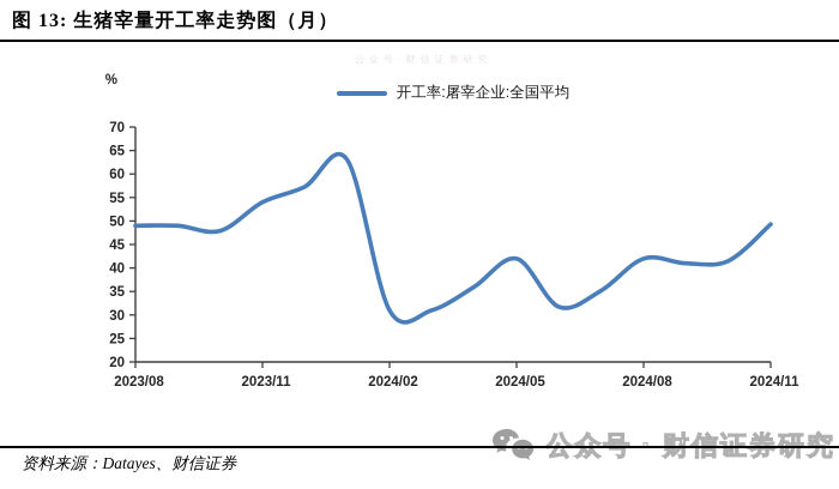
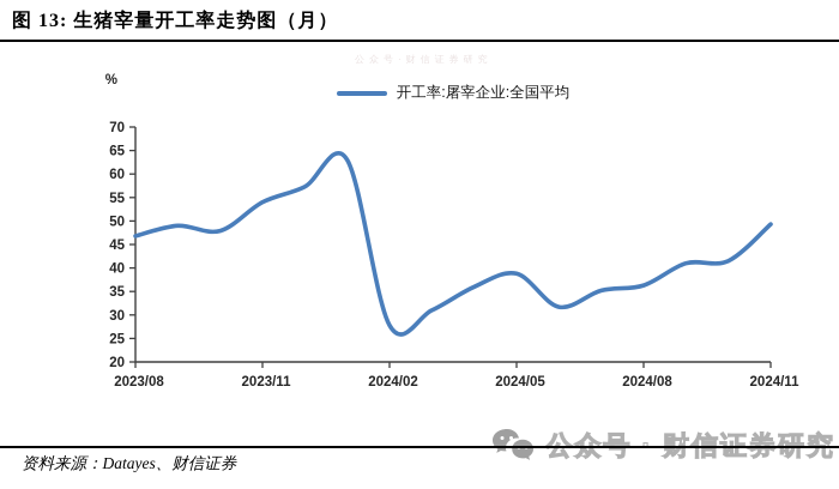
2023/08: 49 -> 47
2024/02: 31 -> 28
2024/05: 42 -> 39
2024/08: 42 -> 36
